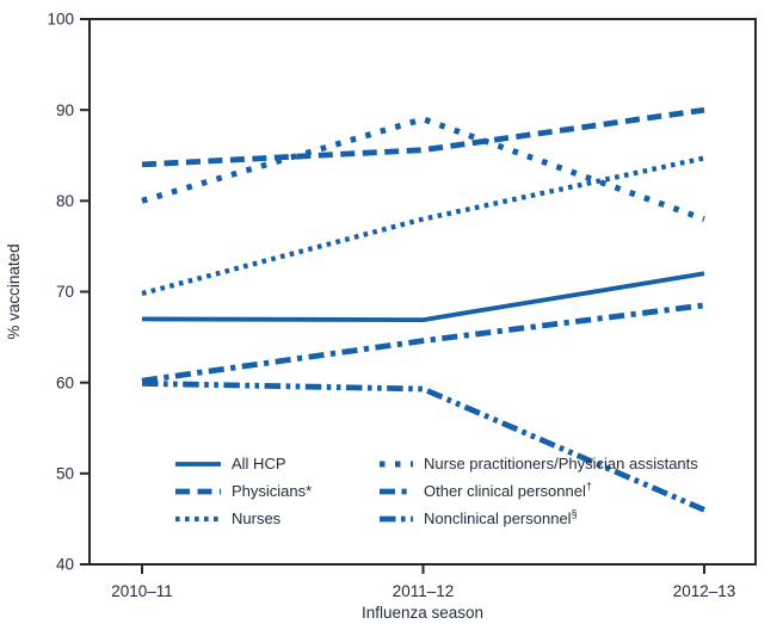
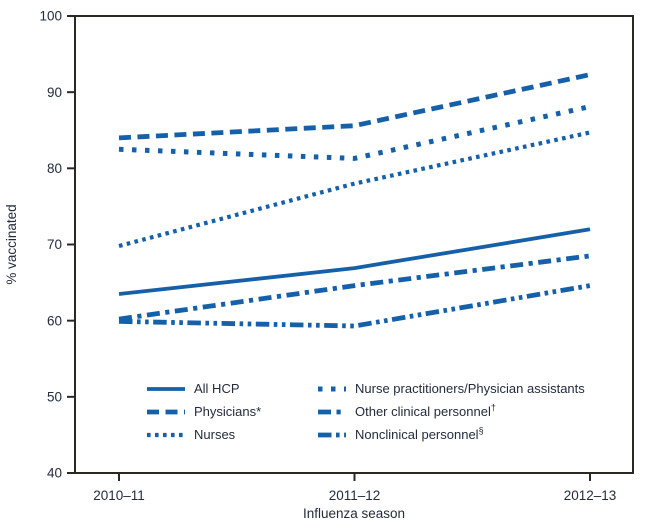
All HCP/2010–11: 67 -> 64
Nurse practitioners/Physician assistants/2010–11: 80 -> 82
Nurse practitioners/Physician assistants/2011–12: 89 -> 81
Physicians*/2012–13: 90 -> 92
Nurse practitioners/Physician assistants/2012–13: 78 -> 88
Nonclinical personnel/2012–13: 46 -> 65
